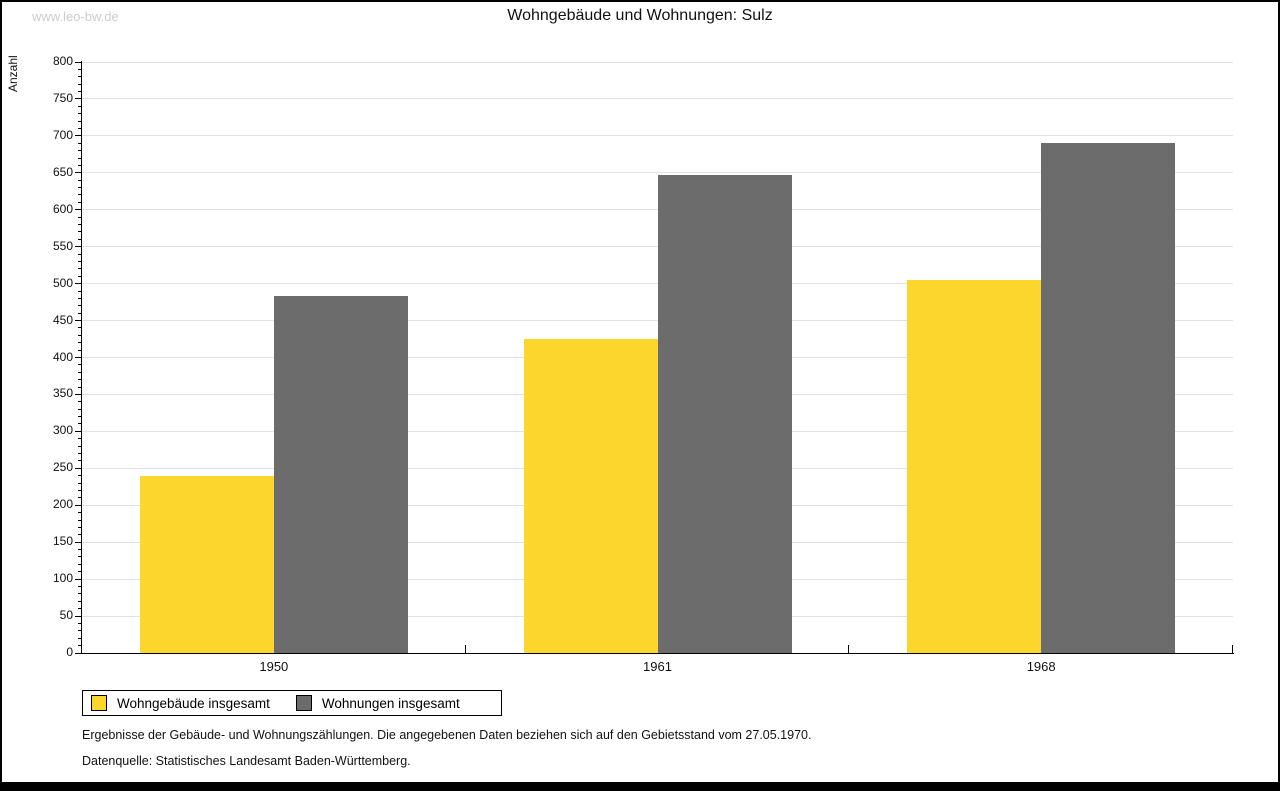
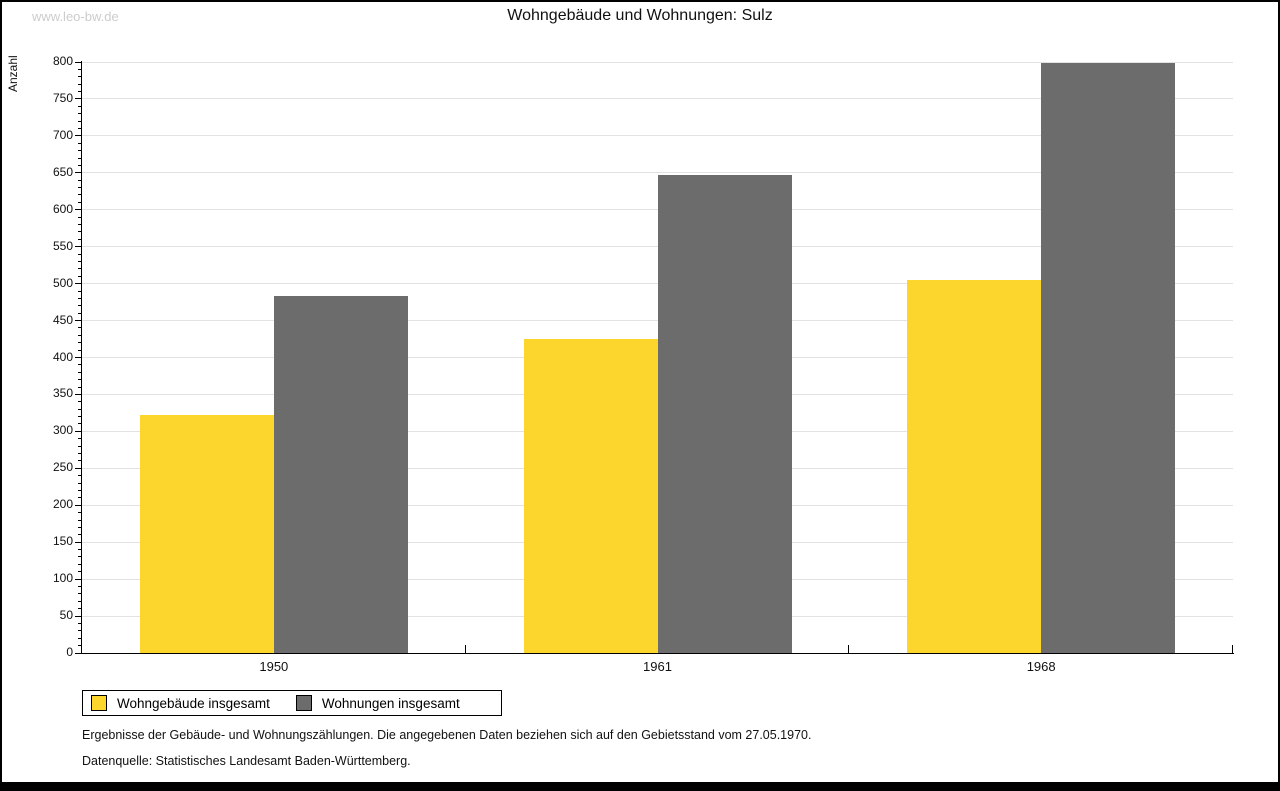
Wohngebäude insgesamt/1950: 240 -> 320
Wohnungen insgesamt/1968: 690 -> 800
